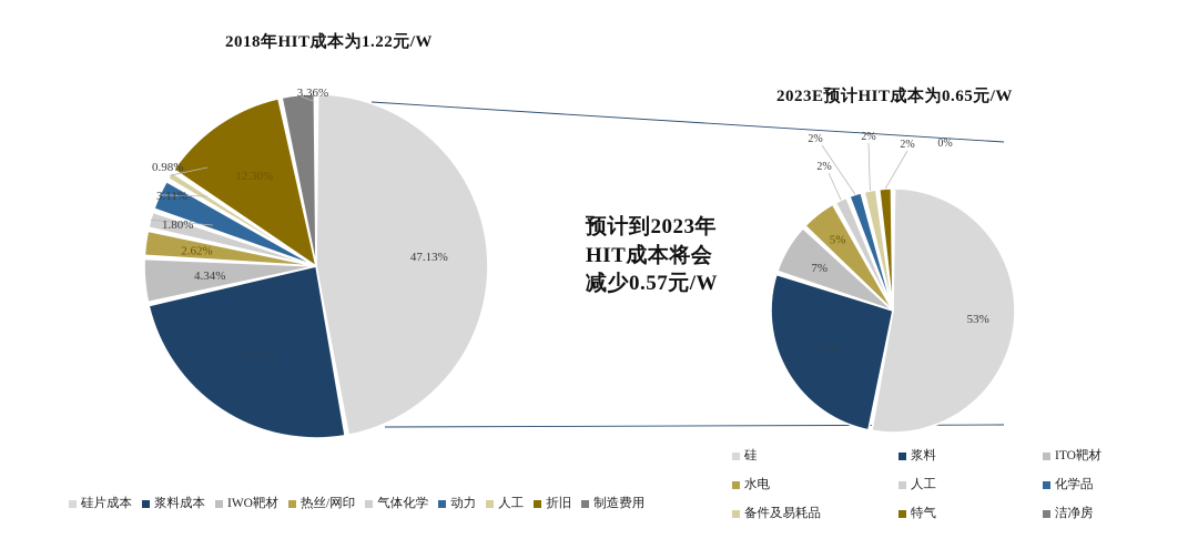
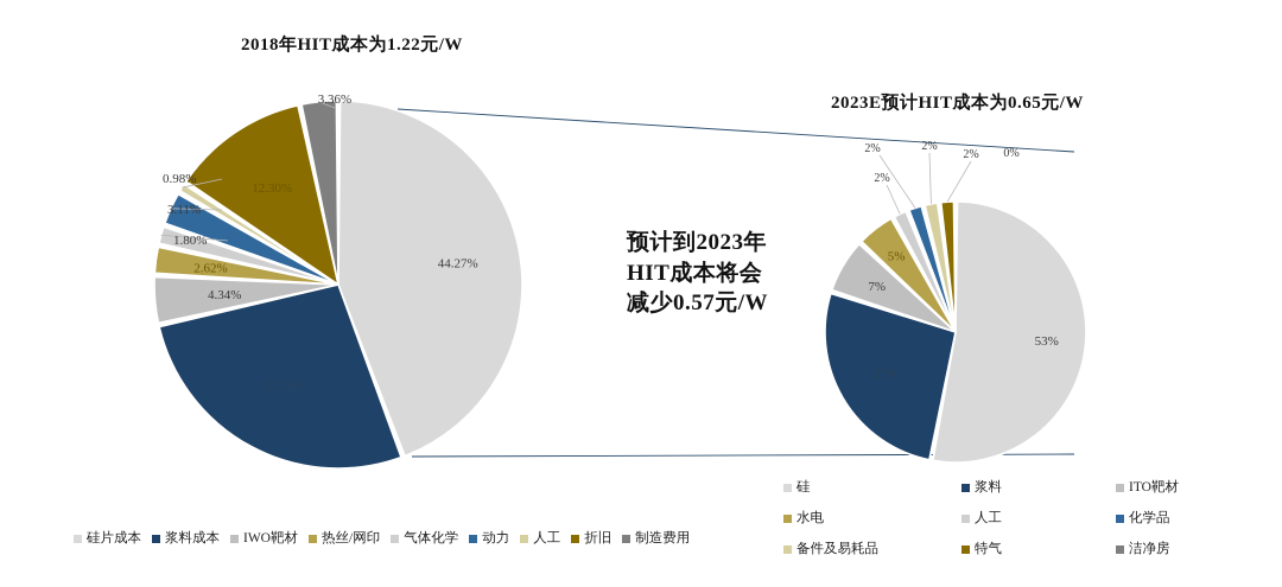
2018年HIT成本为1.22元/W/硅片成本: 47.13% -> 44.27%
2018年HIT成本为1.22元/W/浆料成本: 24.34% -> 27.20%
